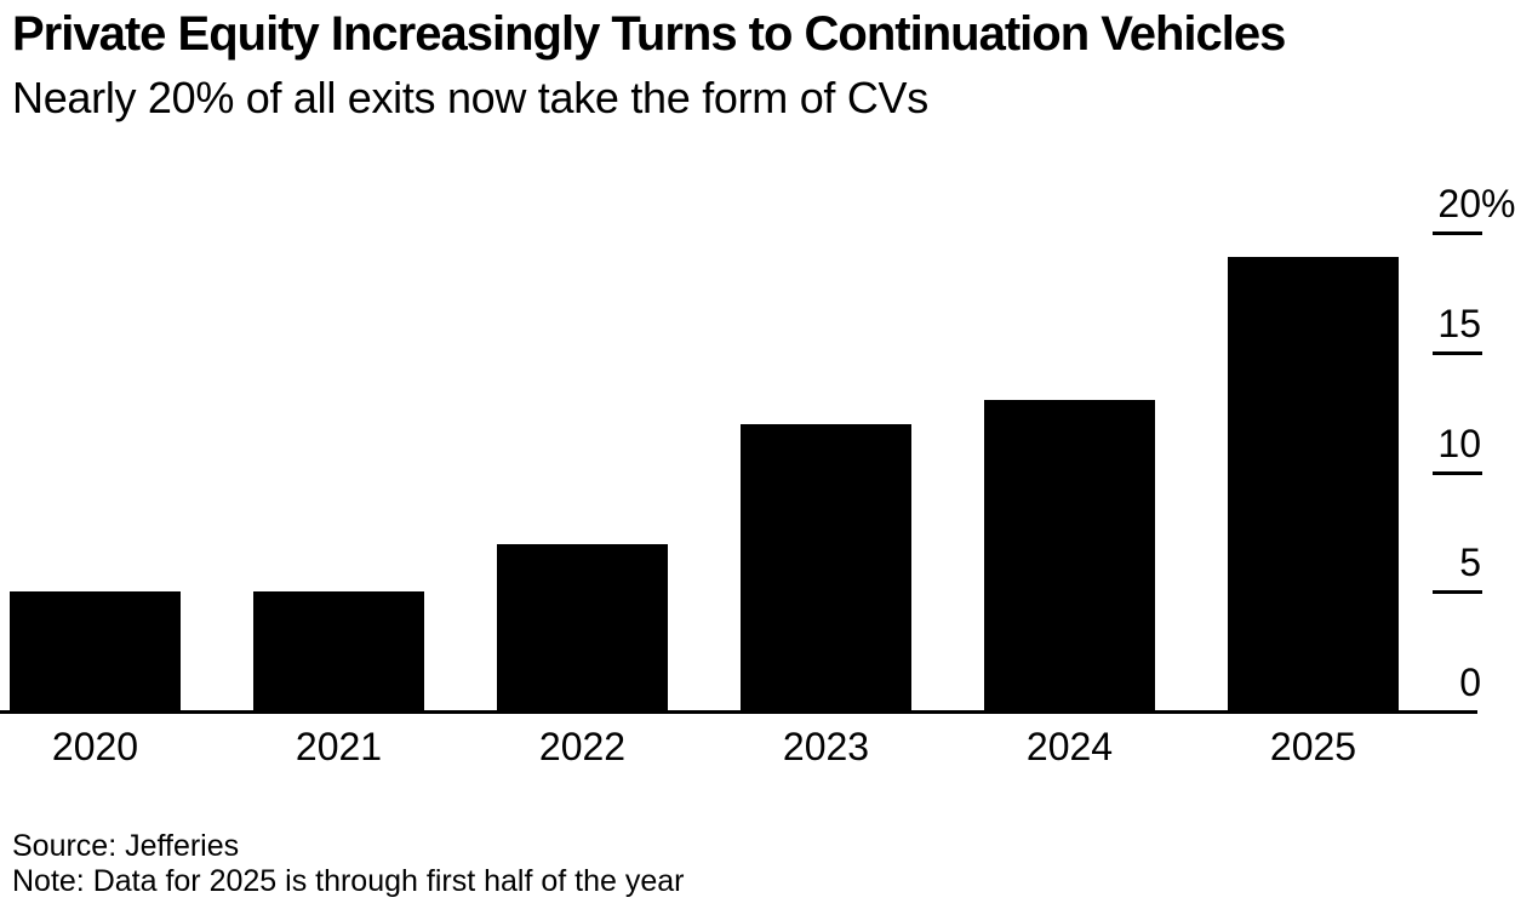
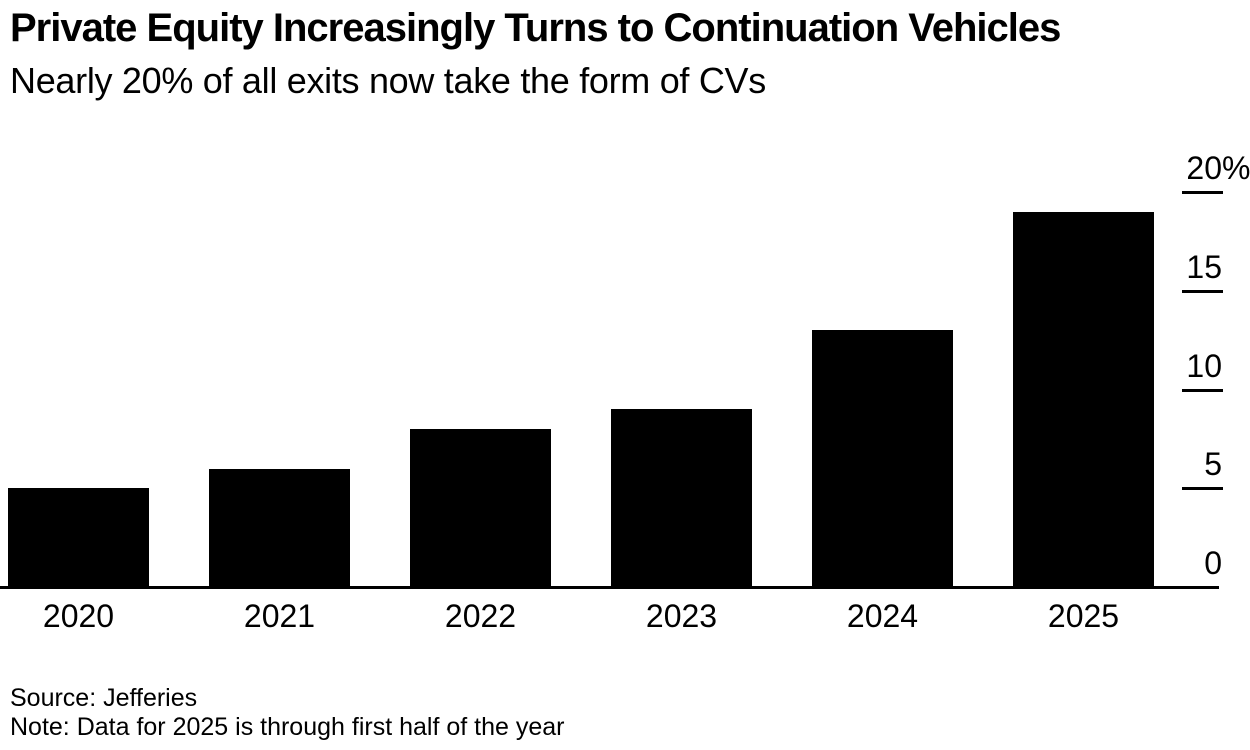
2021: 5 -> 6
2022: 7 -> 8
2023: 12 -> 9
